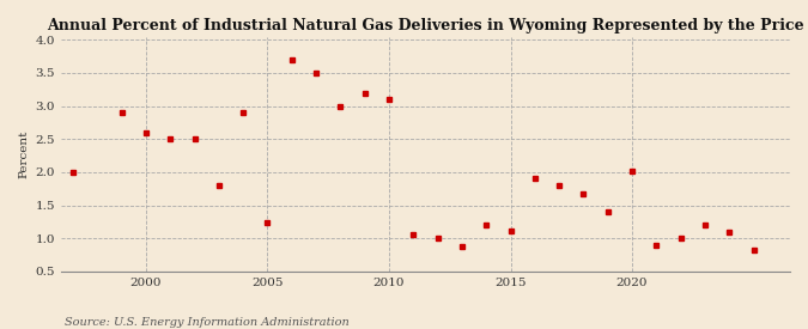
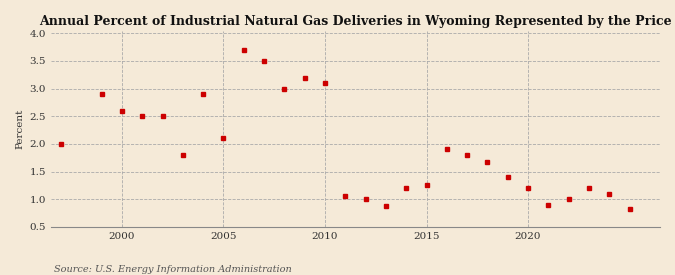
2005: 1.24 -> 2.10
2015: 1.12 -> 1.25
2020: 2.02 -> 1.20
